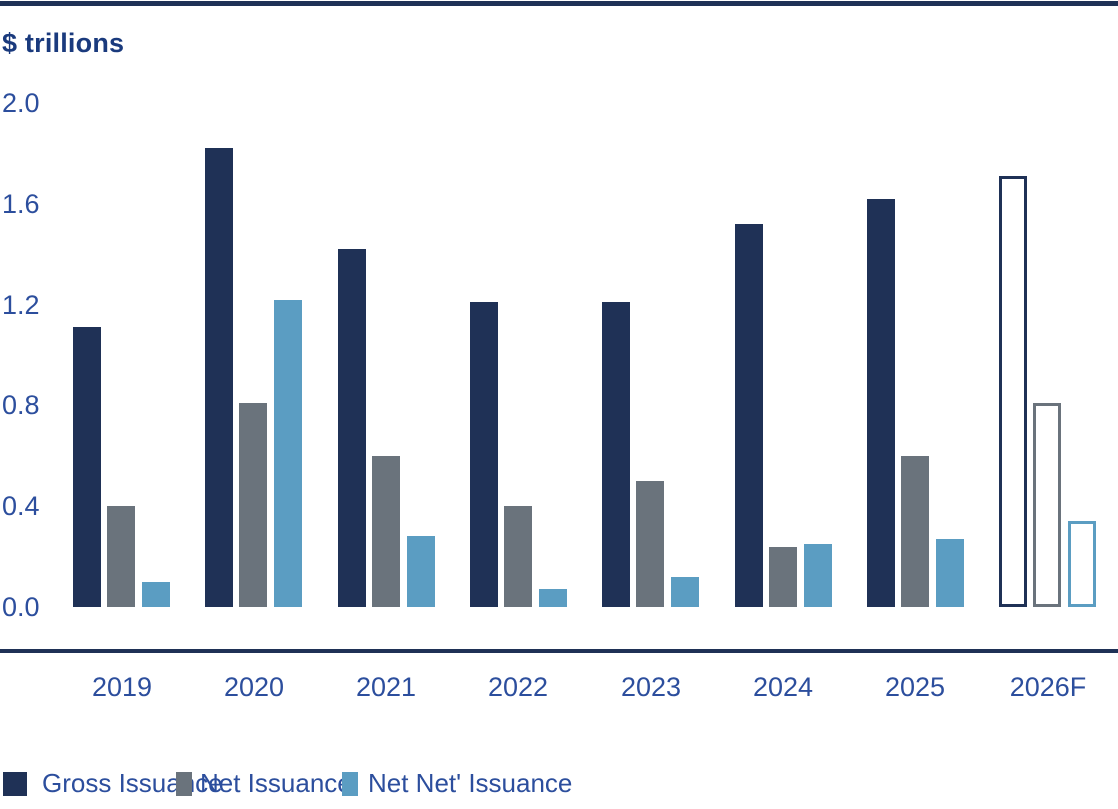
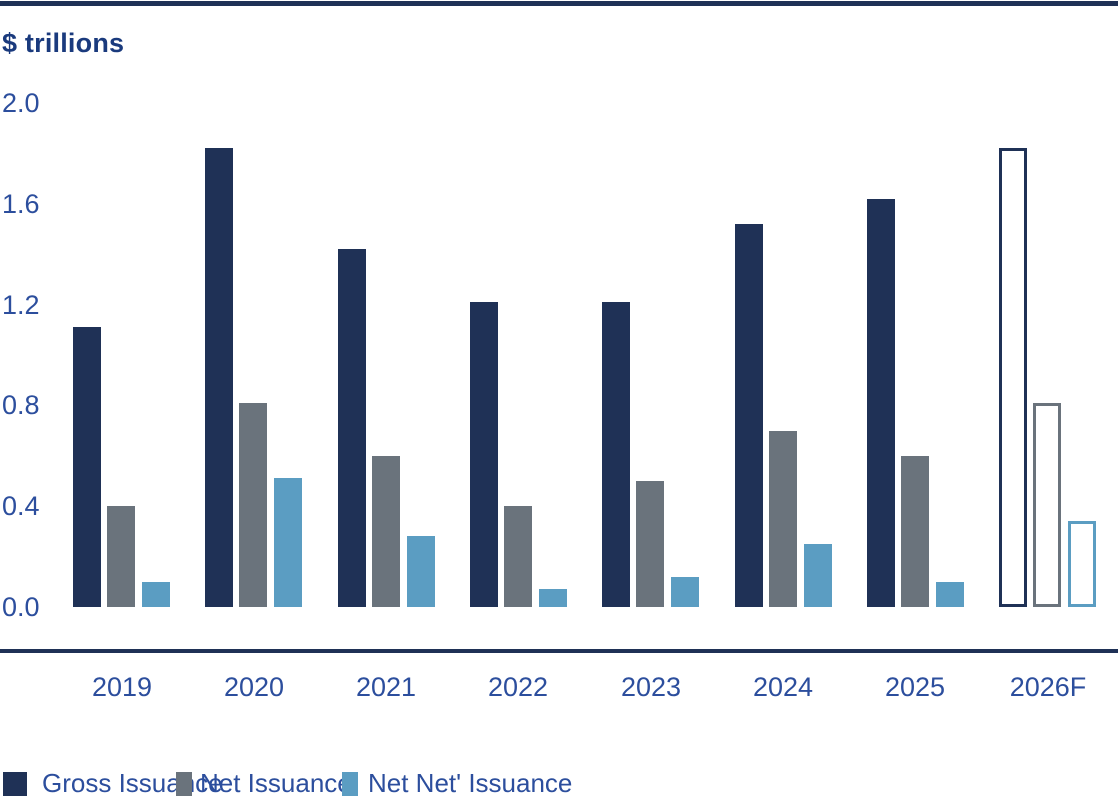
Net Net' Issuance/2020: 1.22 -> 0.51
Net Issuance/2024: 0.24 -> 0.70
Net Net' Issuance/2025: 0.27 -> 0.10
Gross Issuance/2026F: 1.71 -> 1.82
